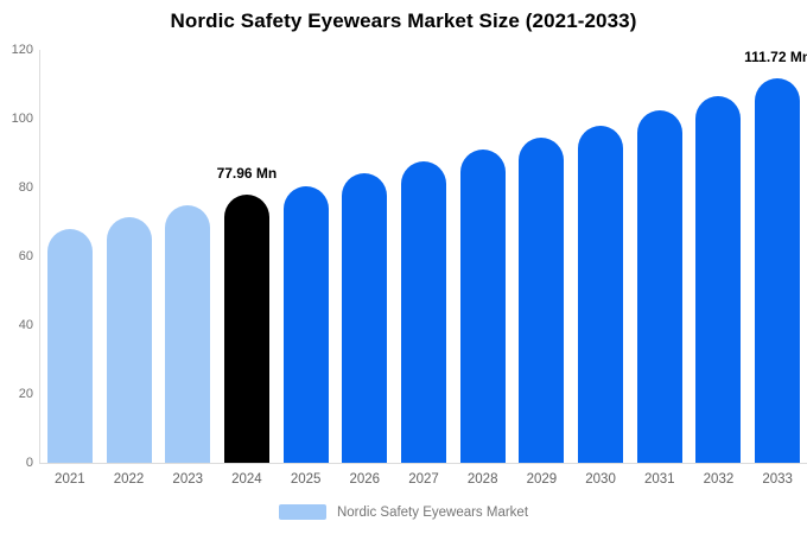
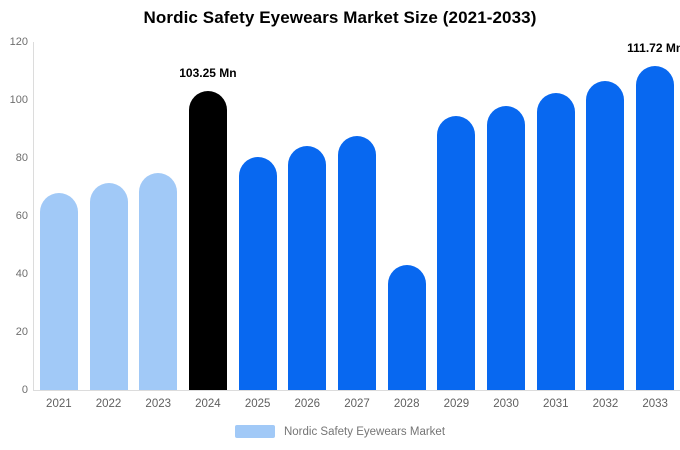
2024: 77.96 -> 103.25
2028: 91 -> 43
